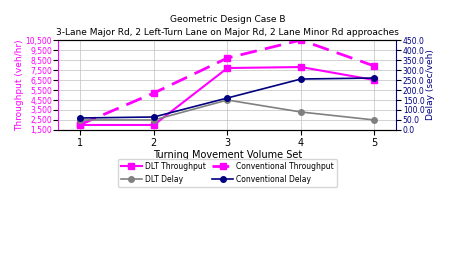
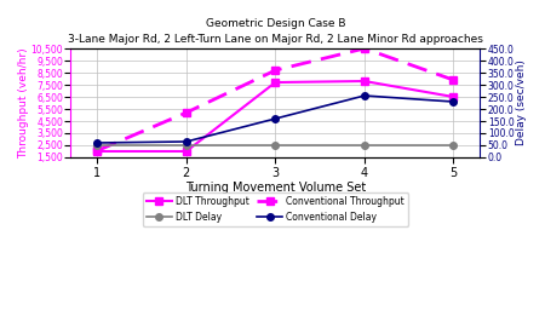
DLT Delay/3: 150 -> 50
DLT Delay/4: 90 -> 50
Conventional Delay/5: 260 -> 230
